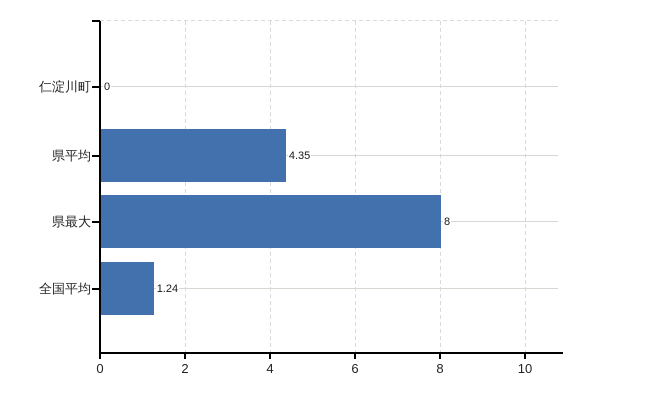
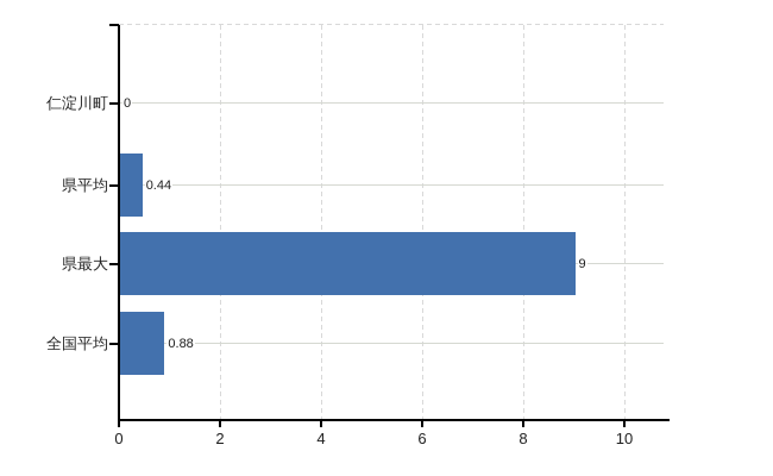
県平均: 4.35 -> 0.44
県最大: 8 -> 9
全国平均: 1.24 -> 0.88
